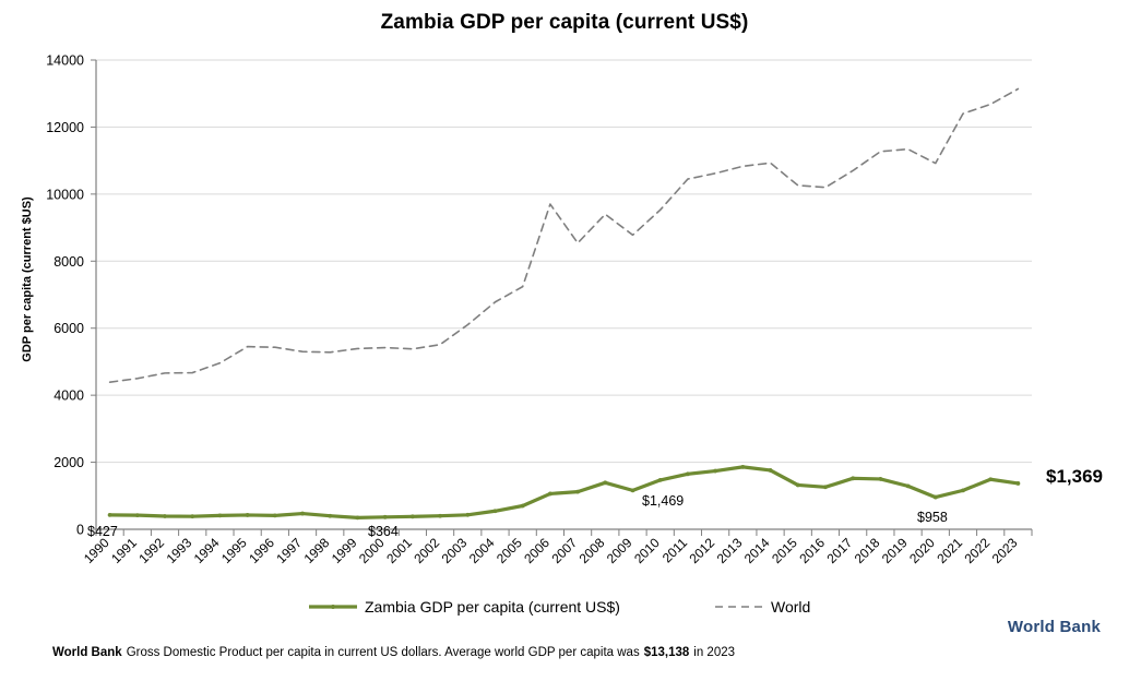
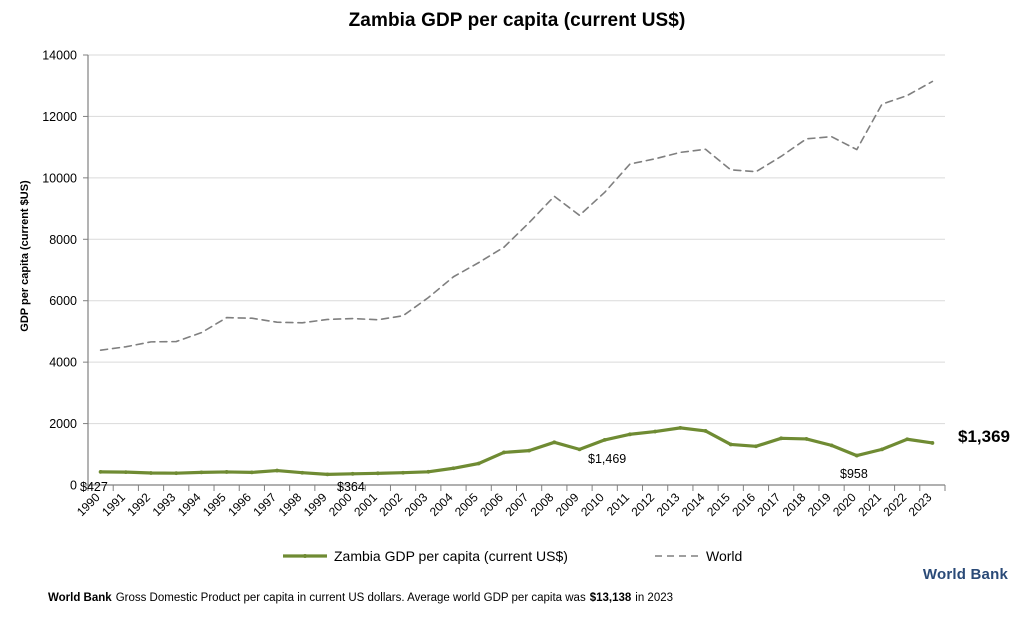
World/2006: 9700 -> 7700
